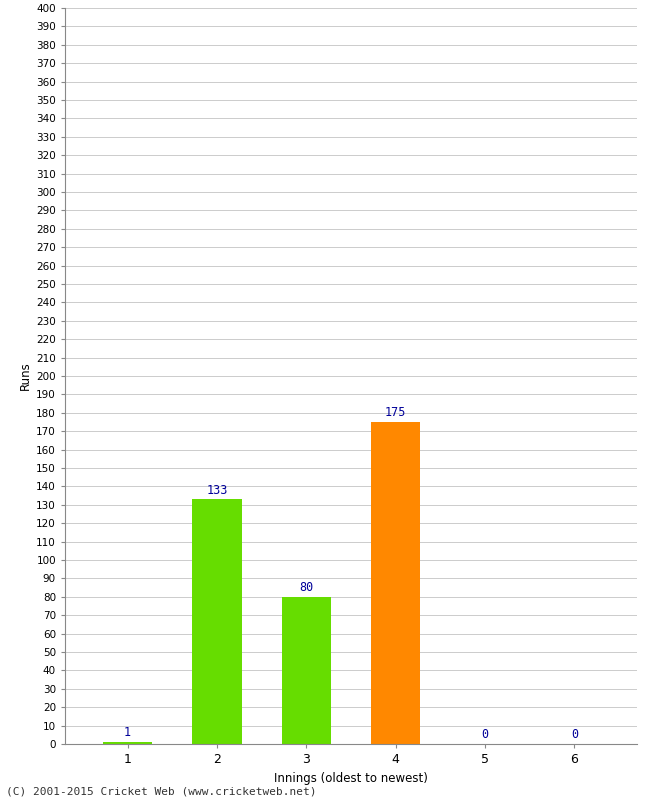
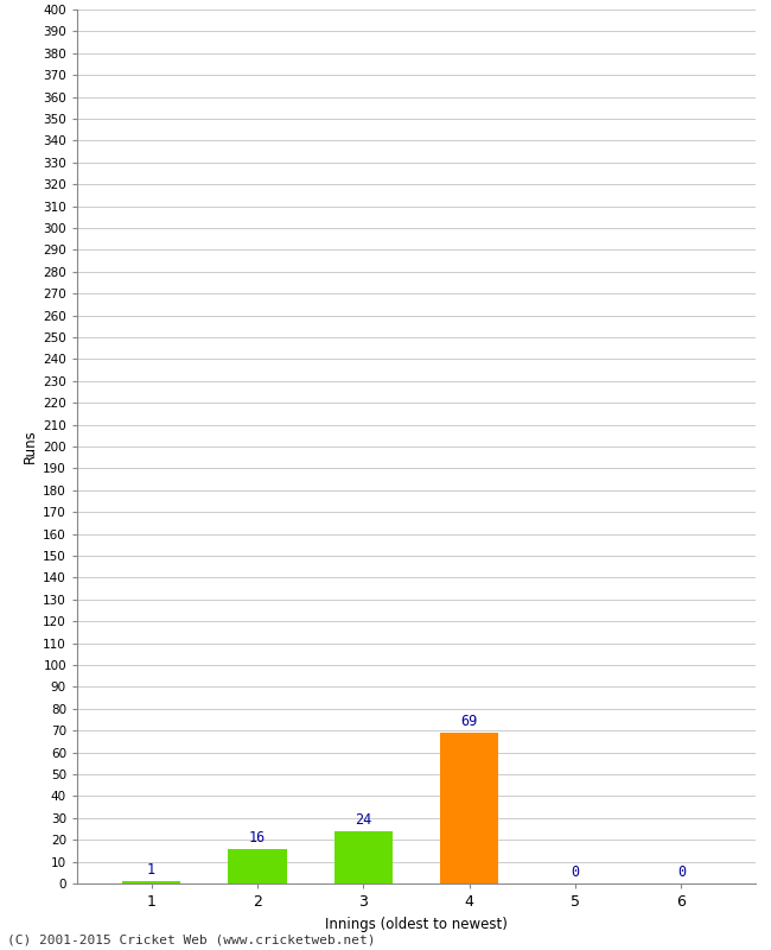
2: 133 -> 16
3: 80 -> 24
4: 175 -> 69
